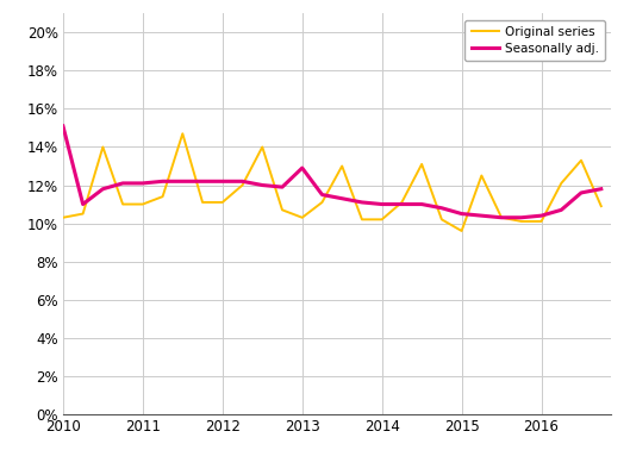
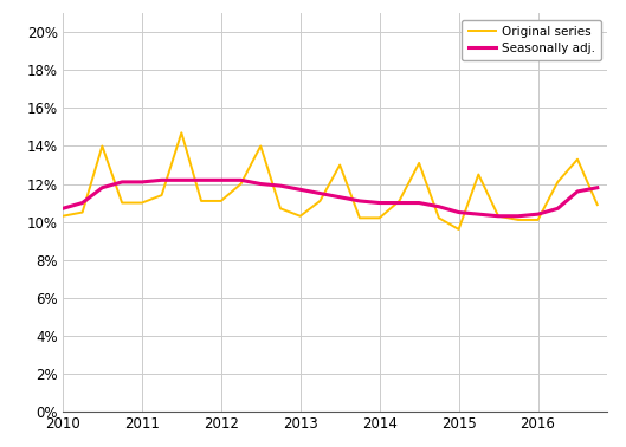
Seasonally adj./2010: 15.1% -> 10.7%
Seasonally adj./2013: 12.9% -> 11.7%
